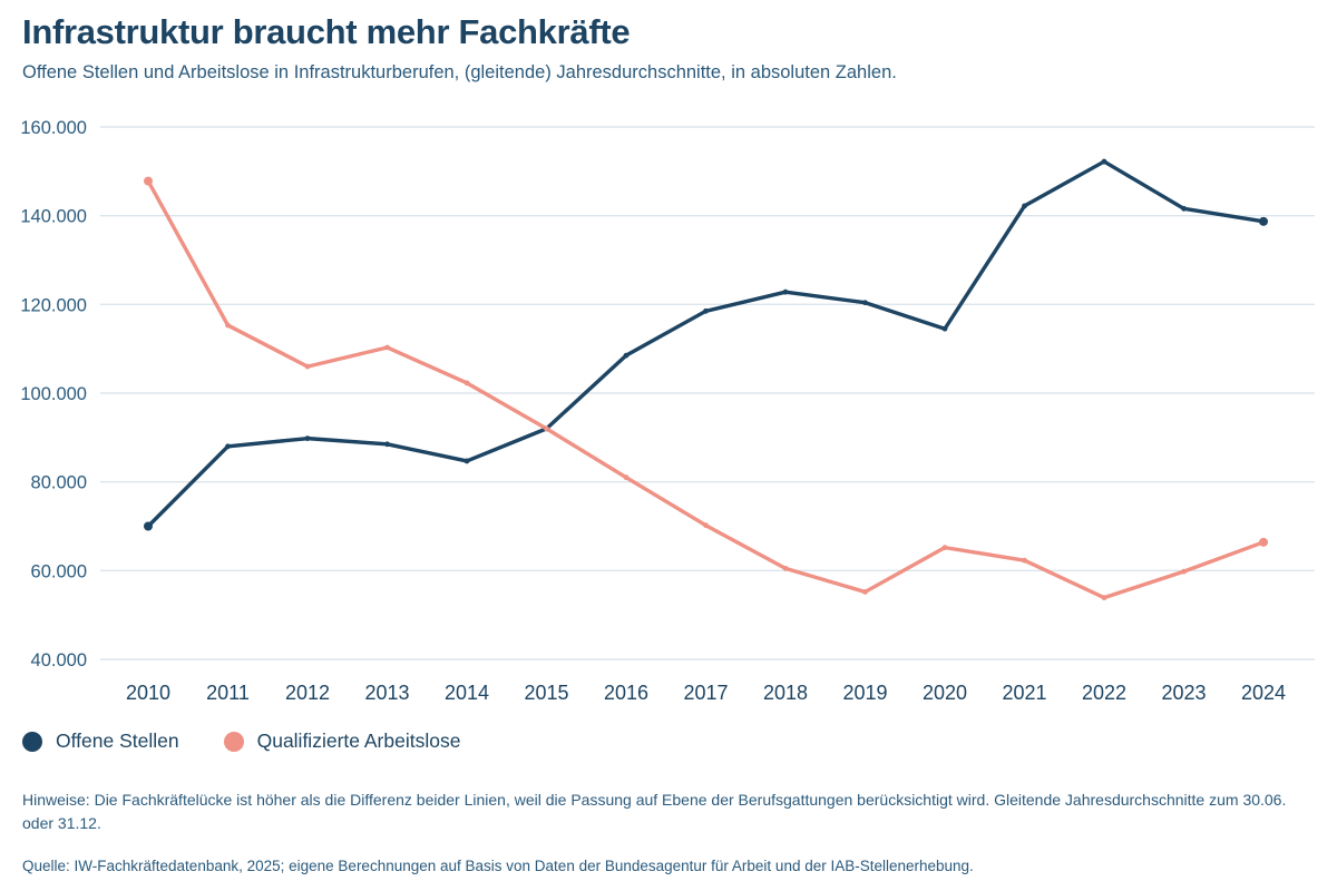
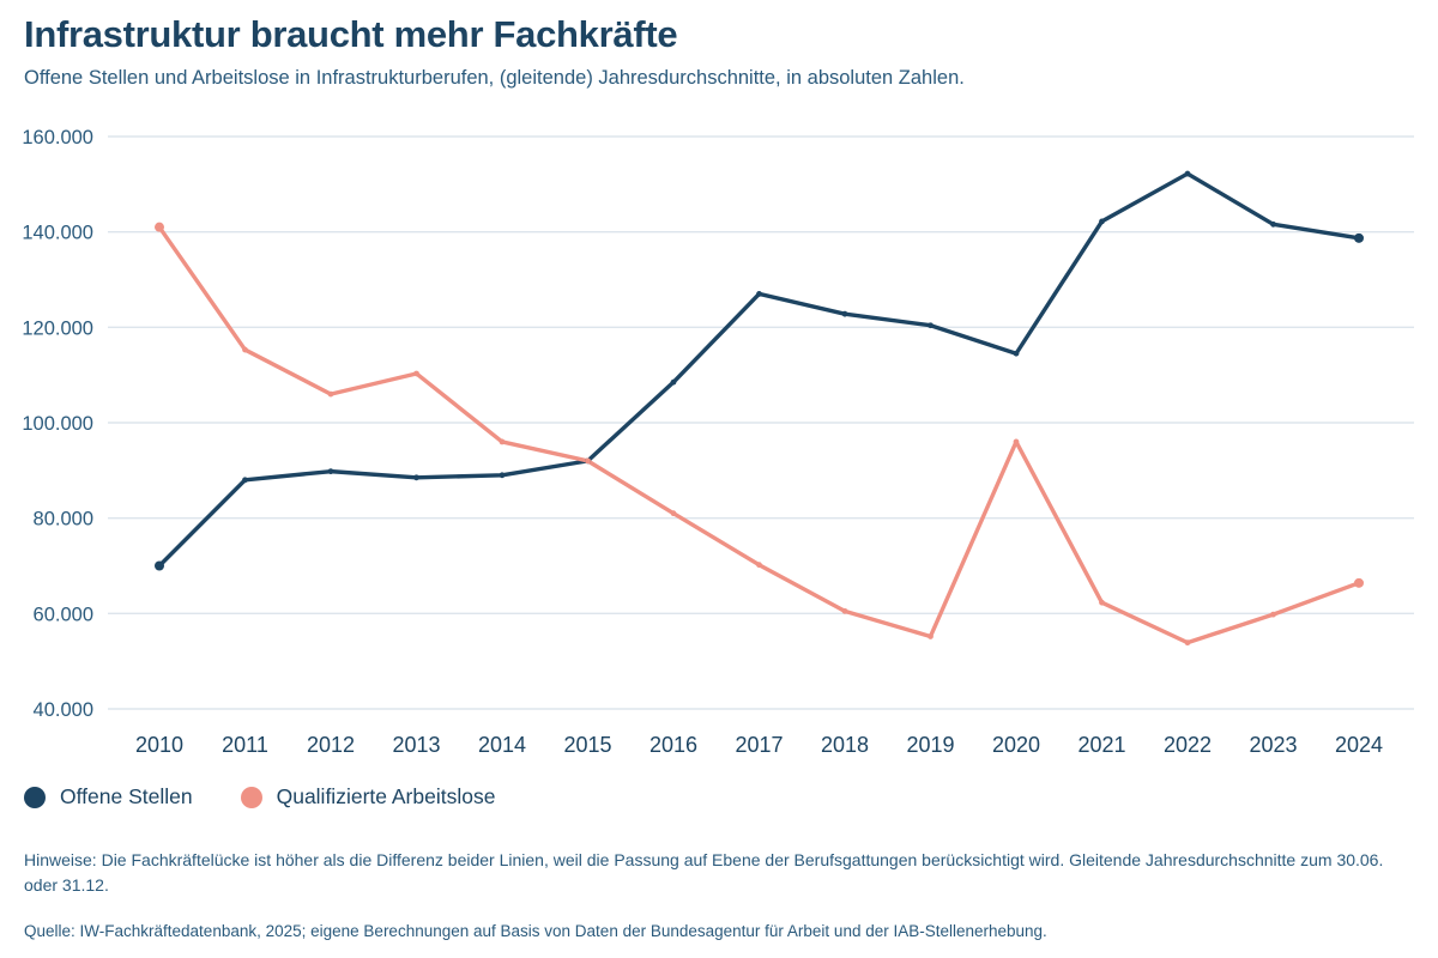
Qualifizierte Arbeitslose/2010: 148000 -> 141000
Offene Stellen/2014: 85000 -> 89000
Qualifizierte Arbeitslose/2014: 102000 -> 96000
Offene Stellen/2017: 118000 -> 127000
Qualifizierte Arbeitslose/2020: 65000 -> 96000
